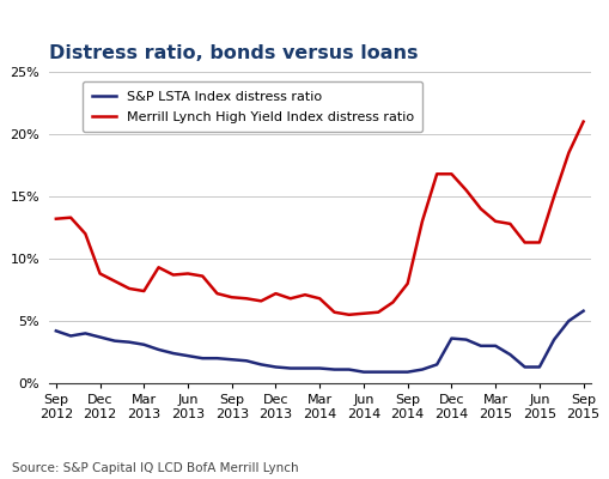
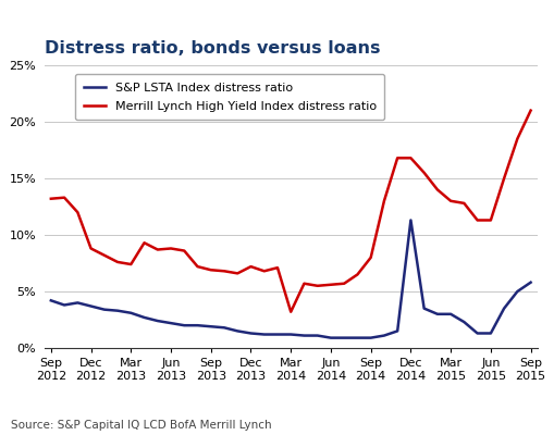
Merrill Lynch High Yield Index distress ratio/Mar 2014: 6.8% -> 3.2%
S&P LSTA Index distress ratio/Dec 2014: 3.6% -> 11.3%
